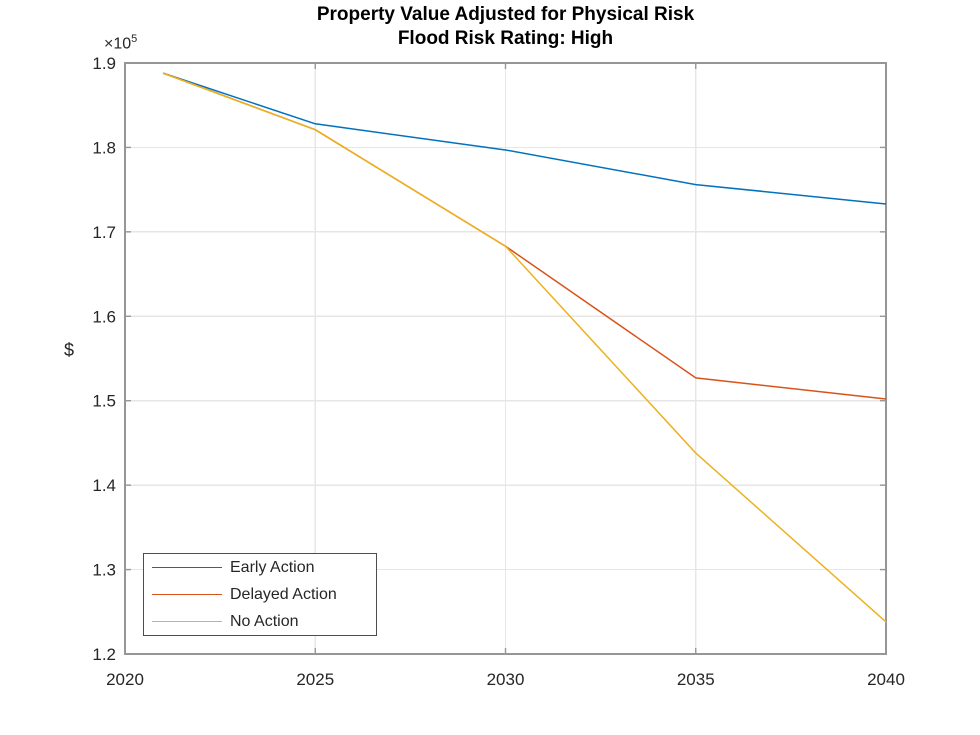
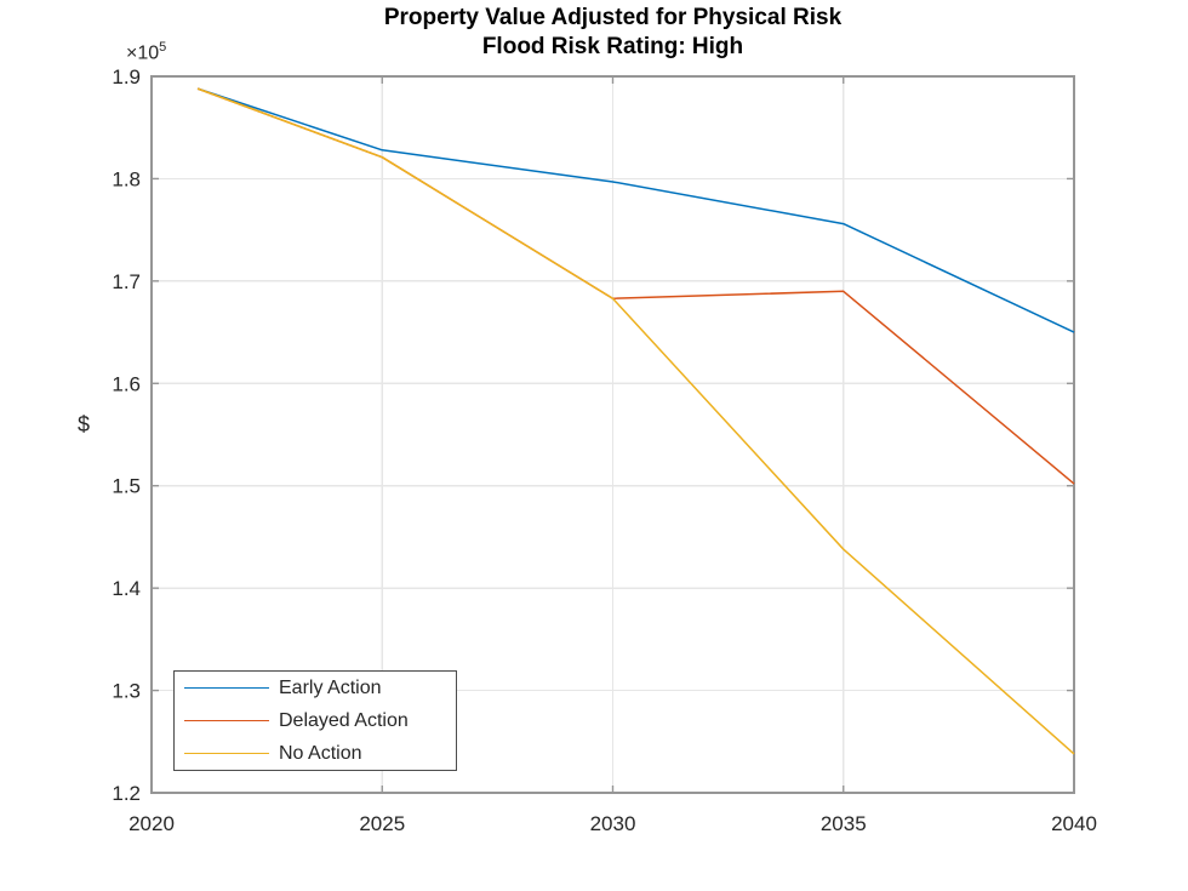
Delayed Action/2035: 1.53 -> 1.69
Early Action/2040: 1.73 -> 1.65
